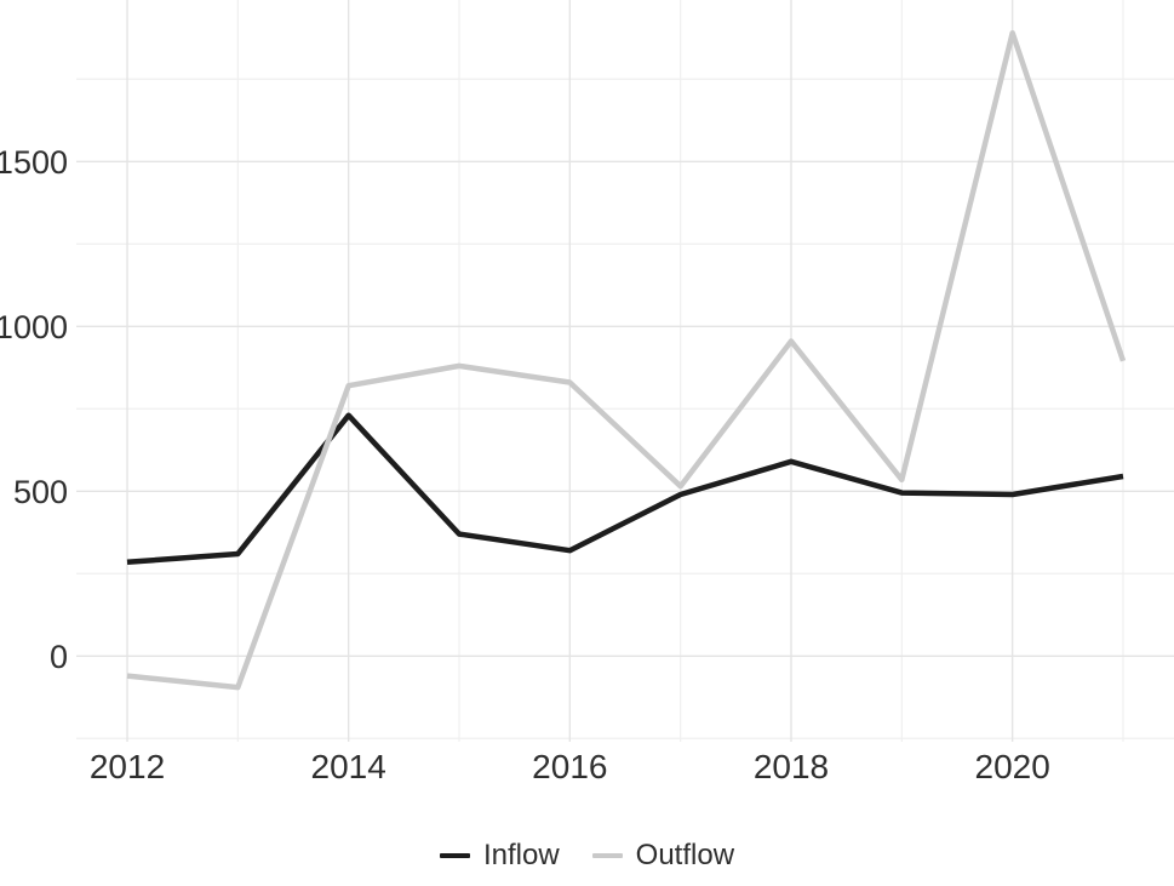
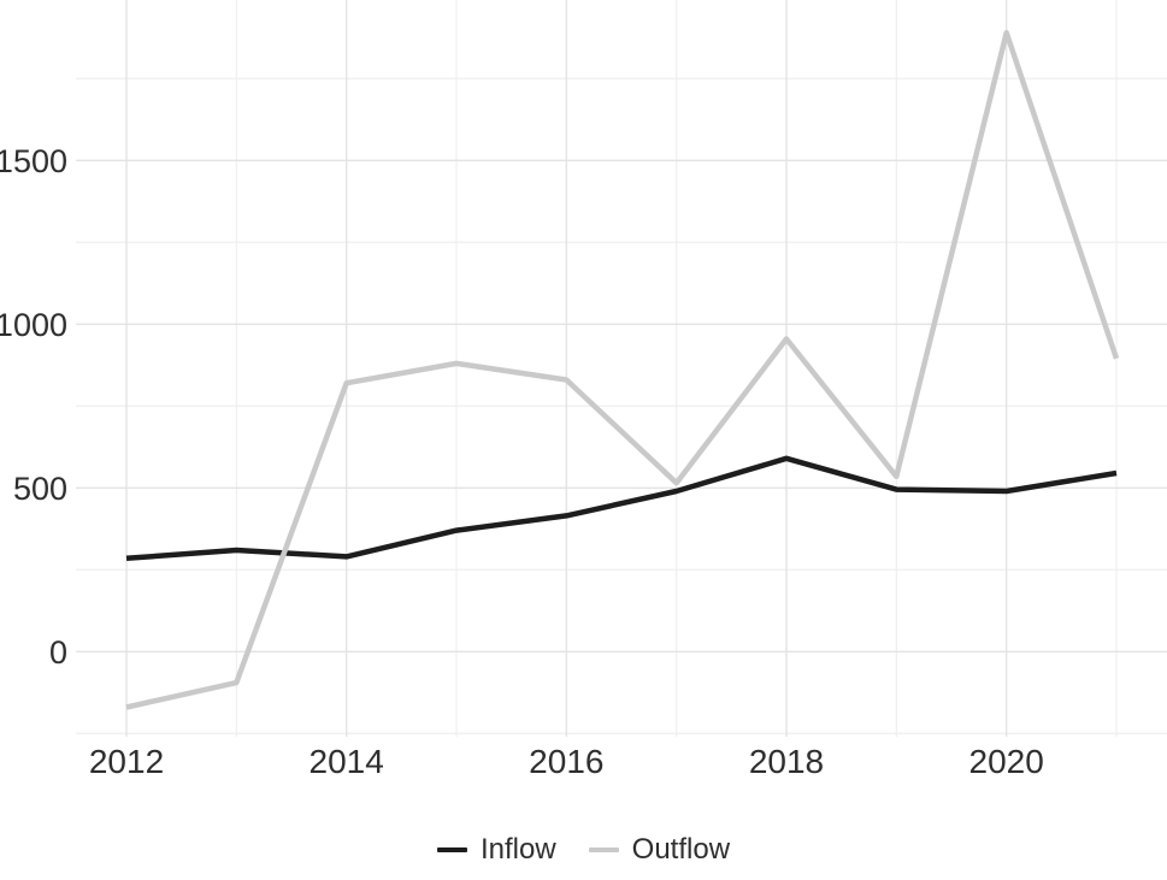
Outflow/2012: -60 -> -170
Inflow/2014: 730 -> 290
Inflow/2016: 320 -> 420
